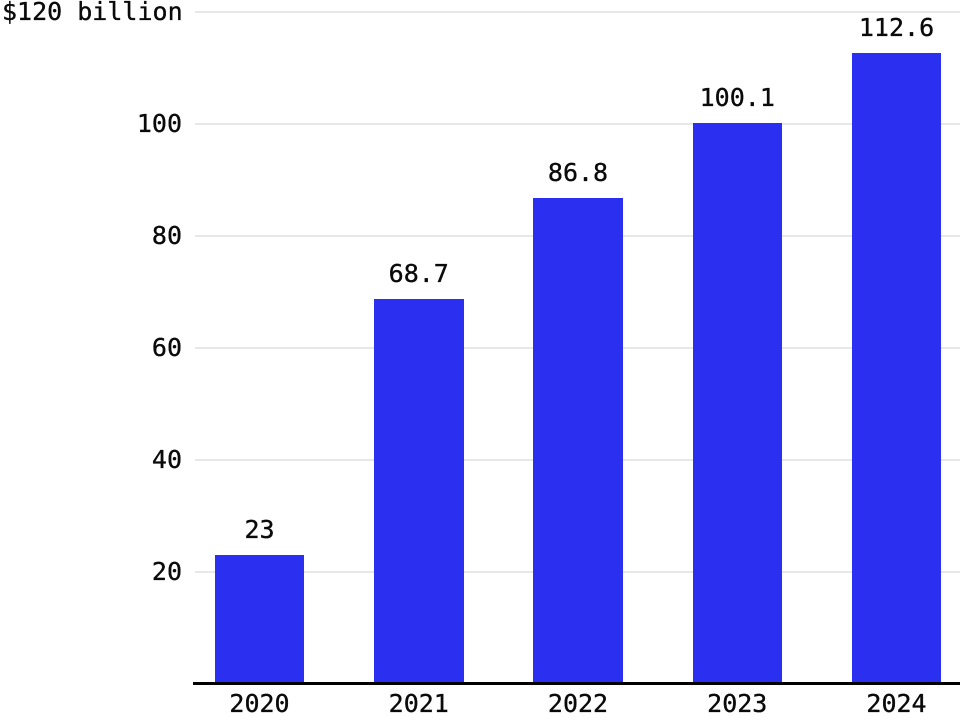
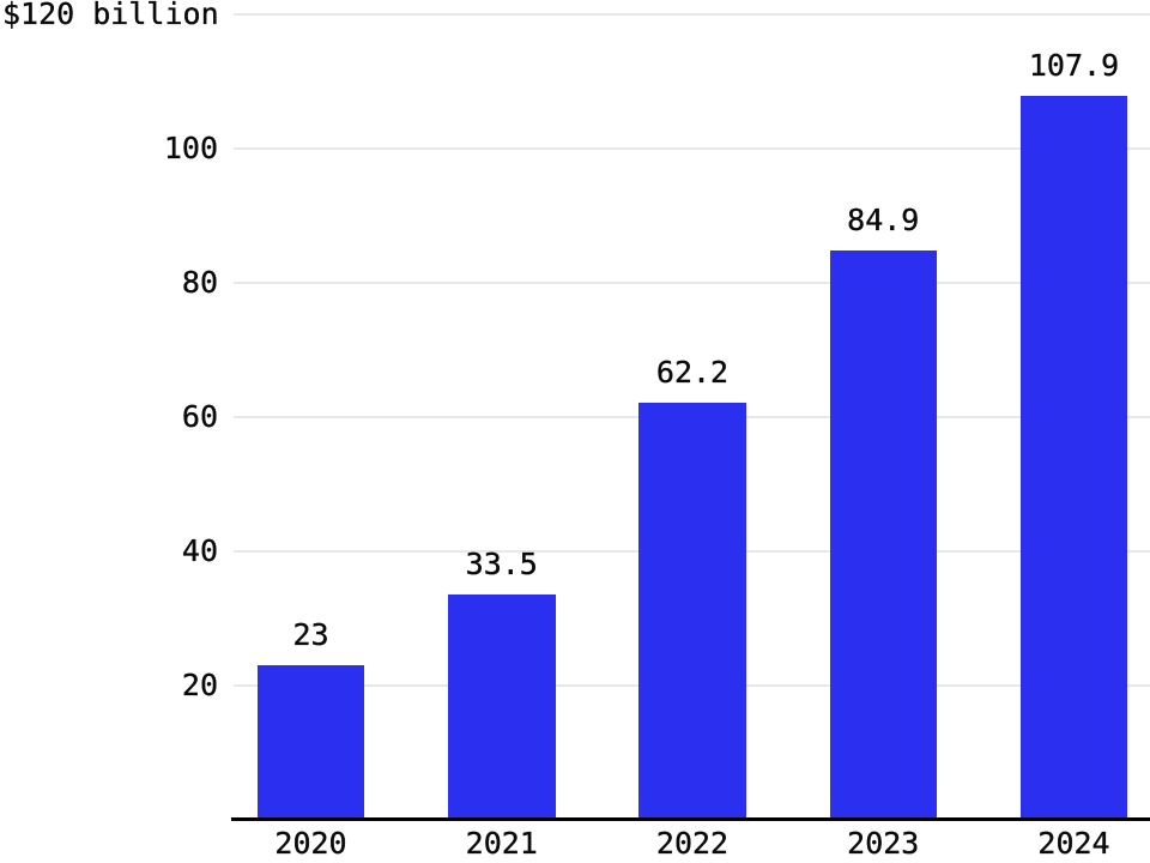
2021: 68.7 -> 33.5
2022: 86.8 -> 62.2
2023: 100.1 -> 84.9
2024: 112.6 -> 107.9
